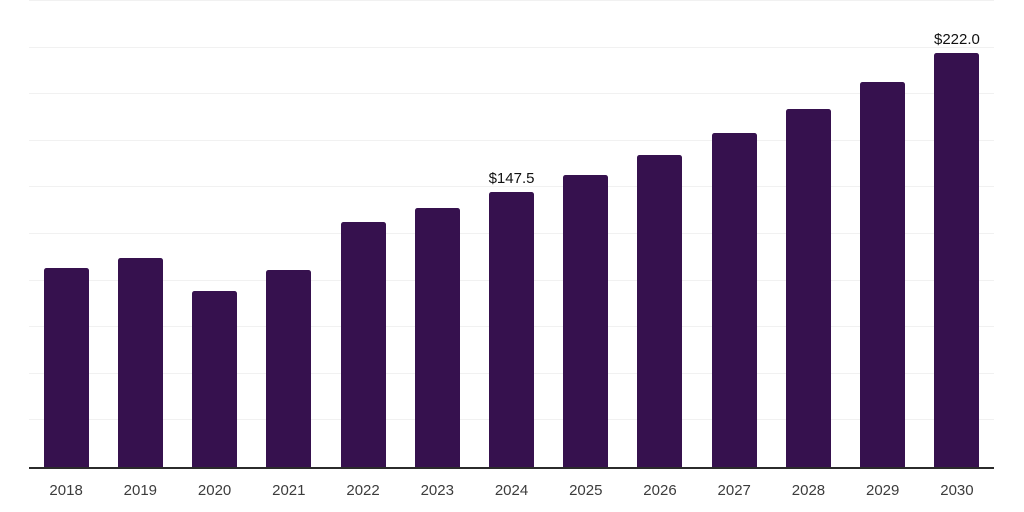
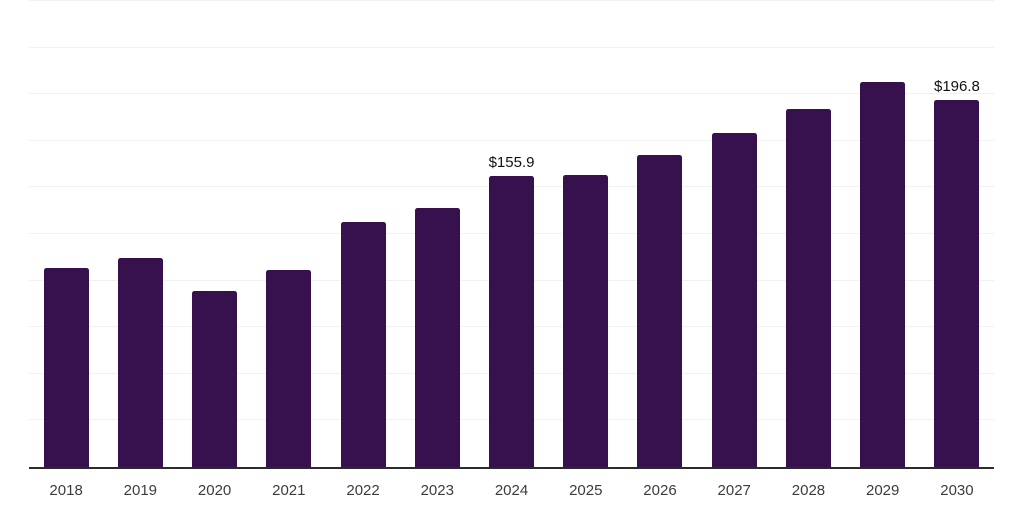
2024: $147.5 -> $155.9
2030: $222.0 -> $196.8
